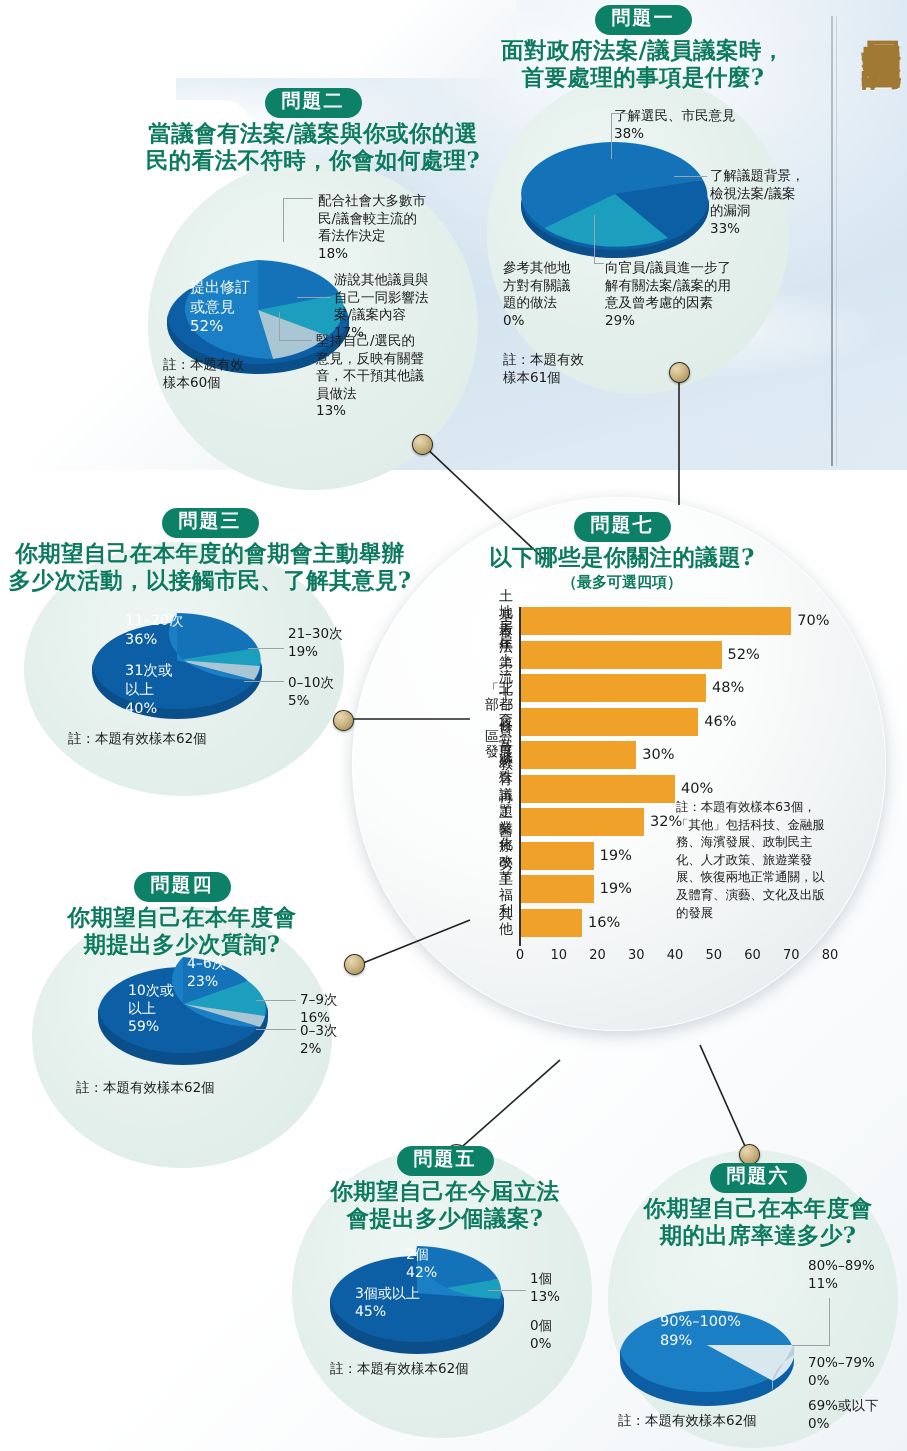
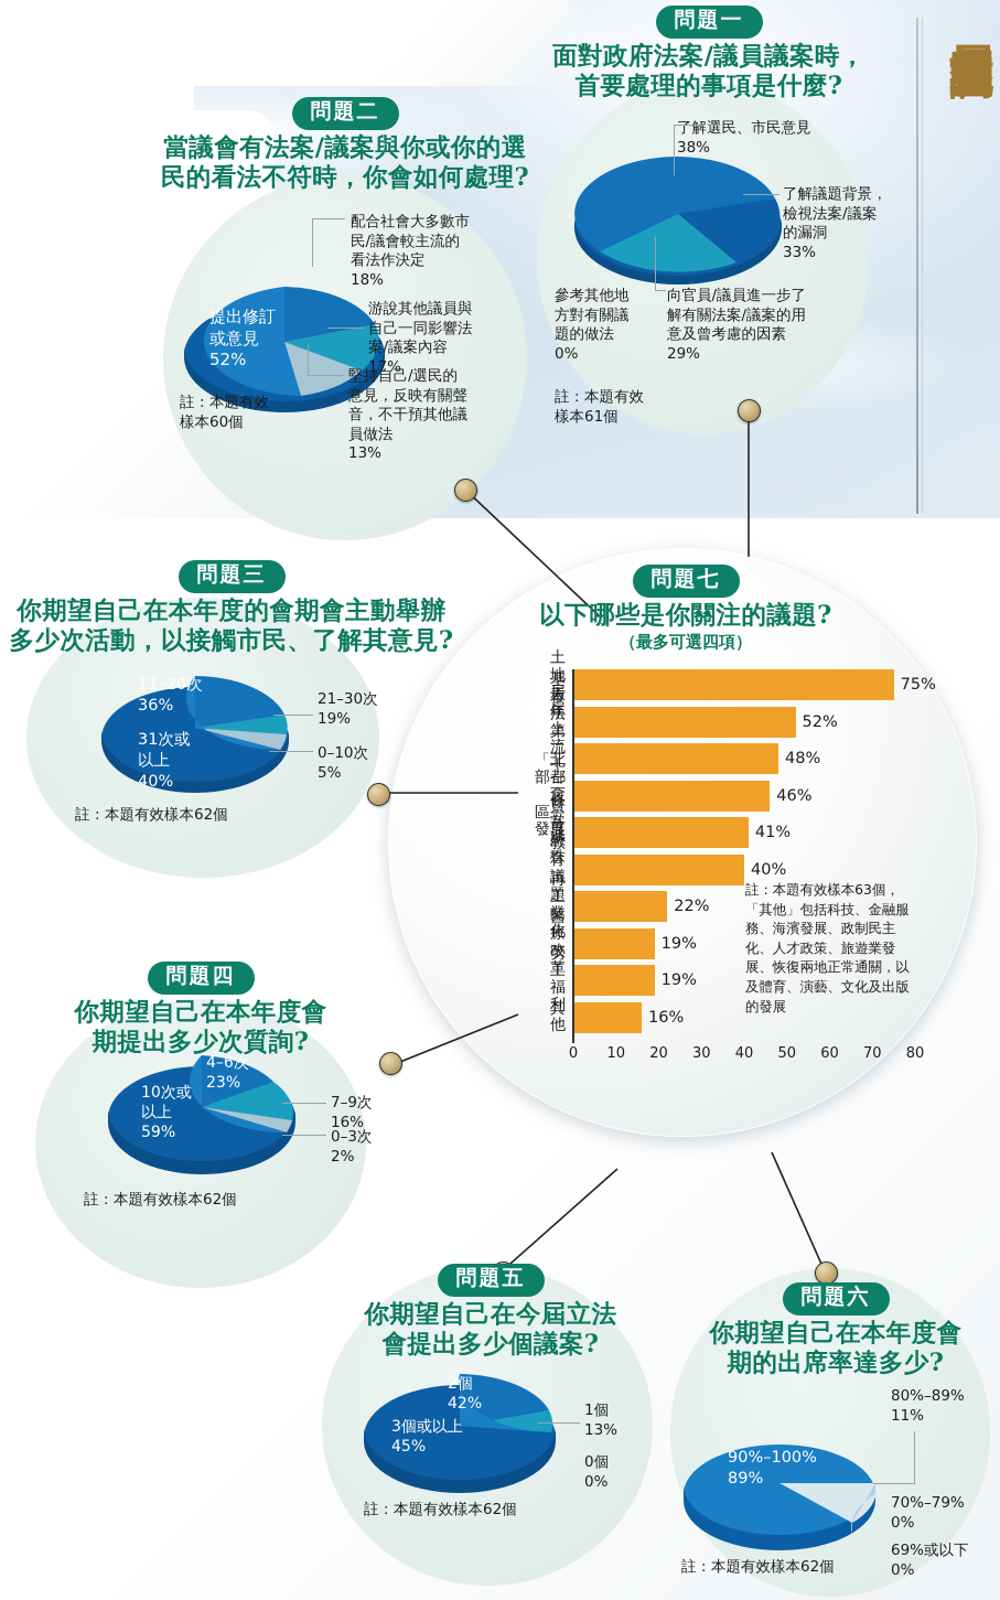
土地房屋: 70% -> 75%
貧富懸殊: 30% -> 41%
再工業化: 32% -> 22%
